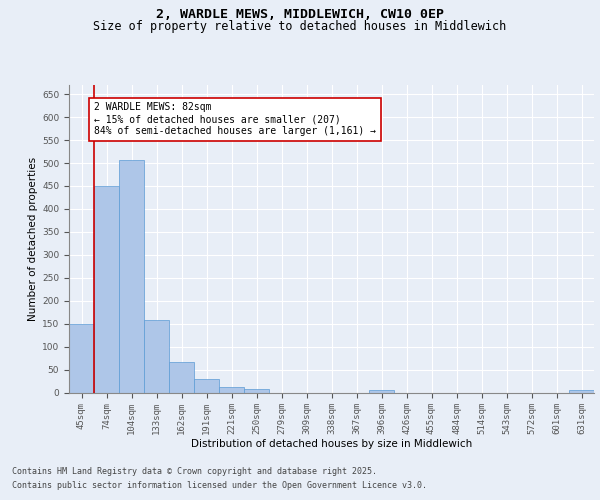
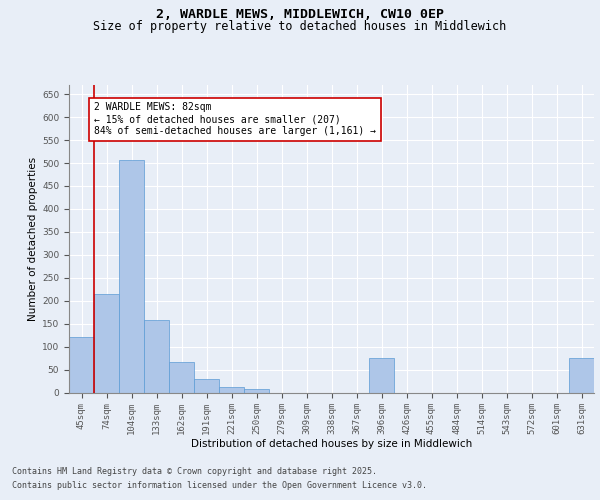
45sqm: 150 -> 120
74sqm: 450 -> 215
396sqm: 5 -> 75
631sqm: 5 -> 75
